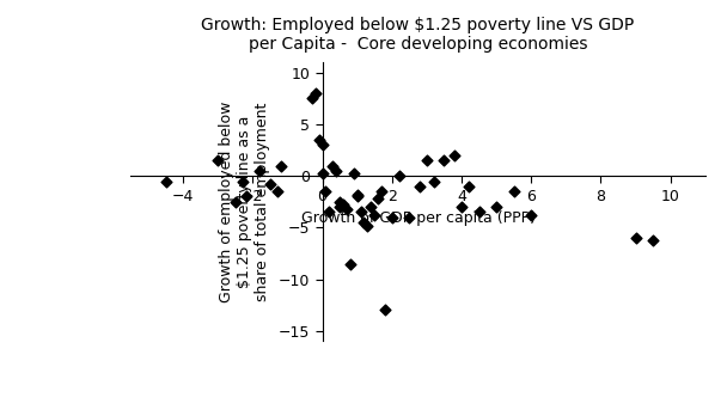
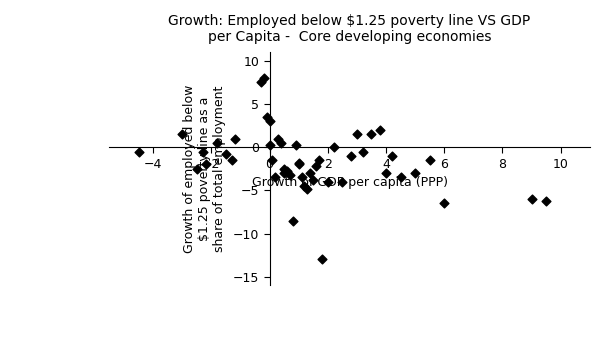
6: -3.8 -> -6.5
